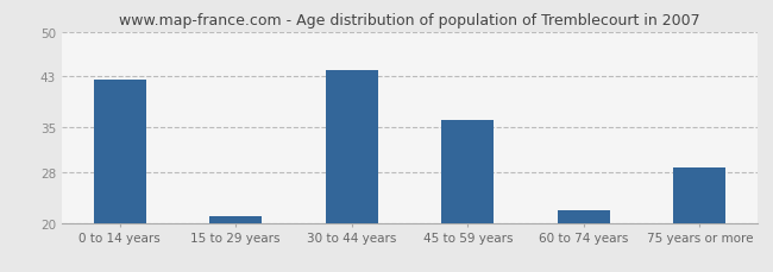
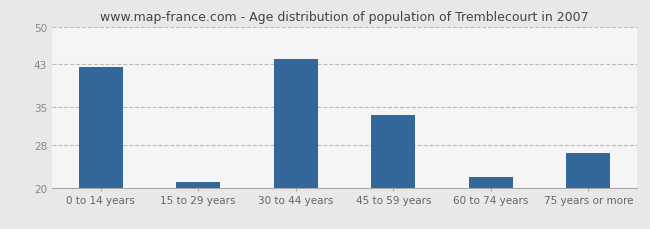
45 to 59 years: 36.2 -> 33.5
75 years or more: 28.6 -> 26.5
